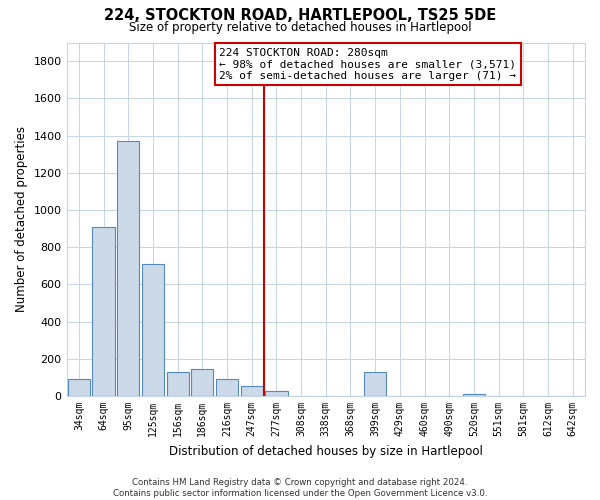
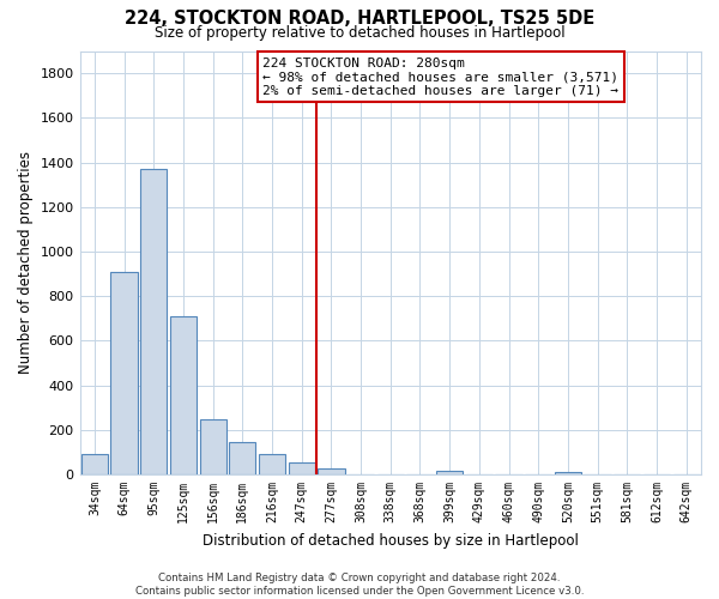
156sqm: 130 -> 250
399sqm: 130 -> 20
